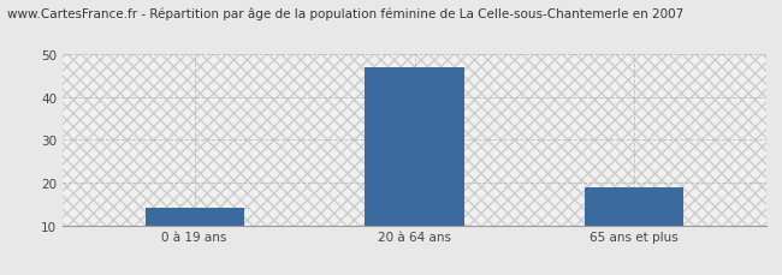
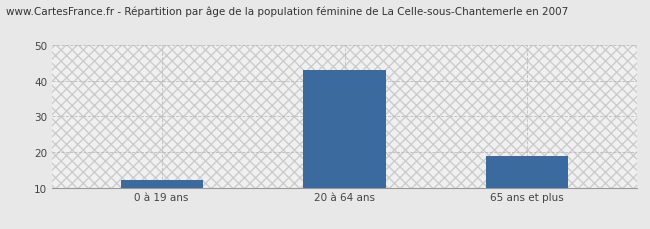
0 à 19 ans: 14 -> 12
20 à 64 ans: 47 -> 43
